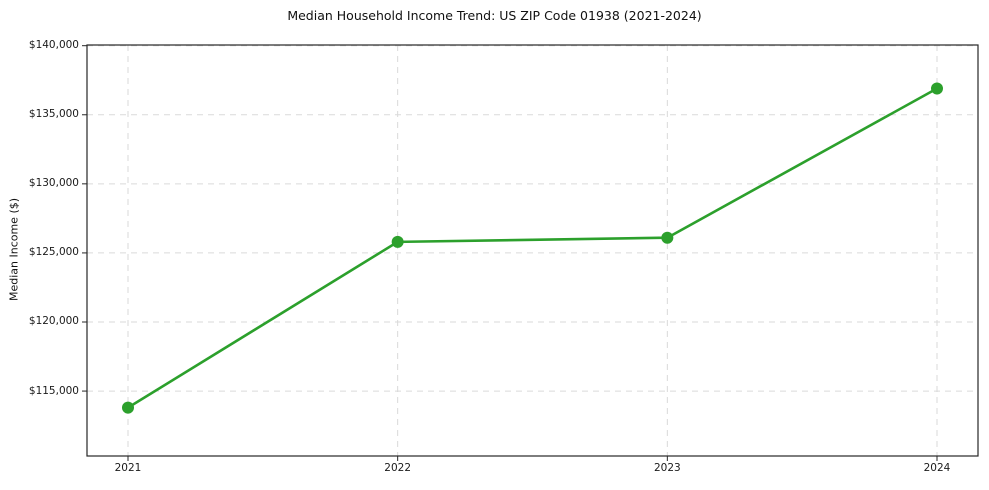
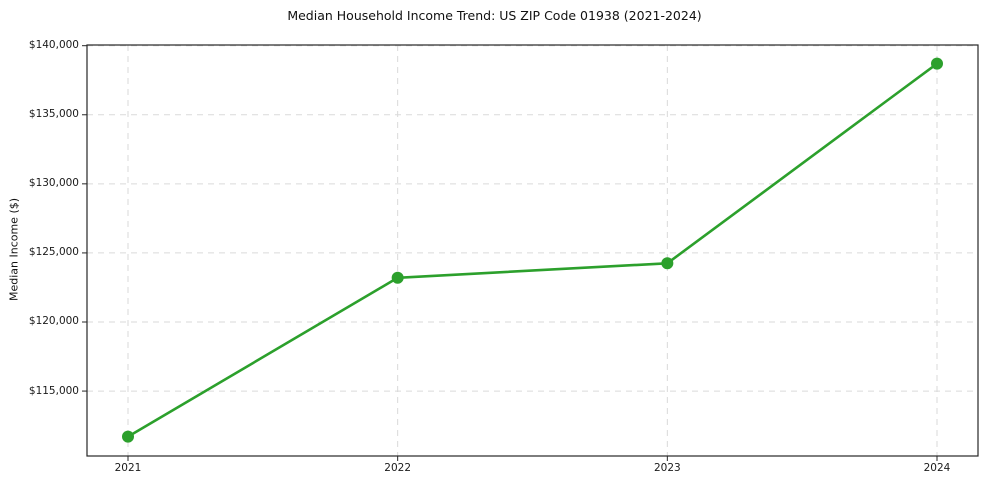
2021: $113800 -> $111700
2022: $125800 -> $123200
2023: $126100 -> $124200
2024: $136900 -> $138700
